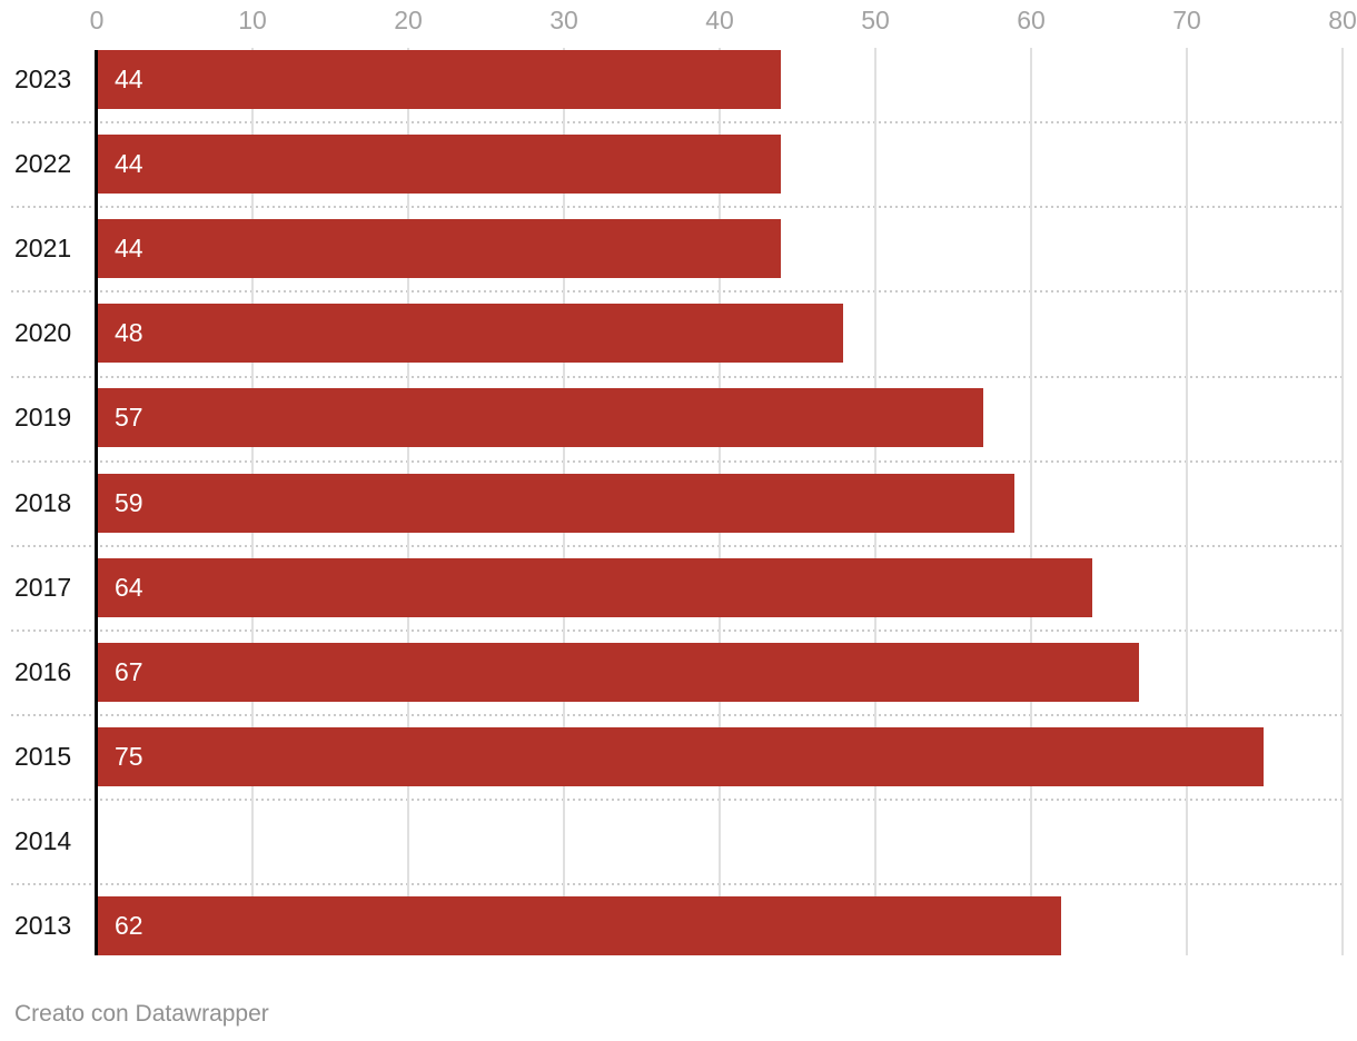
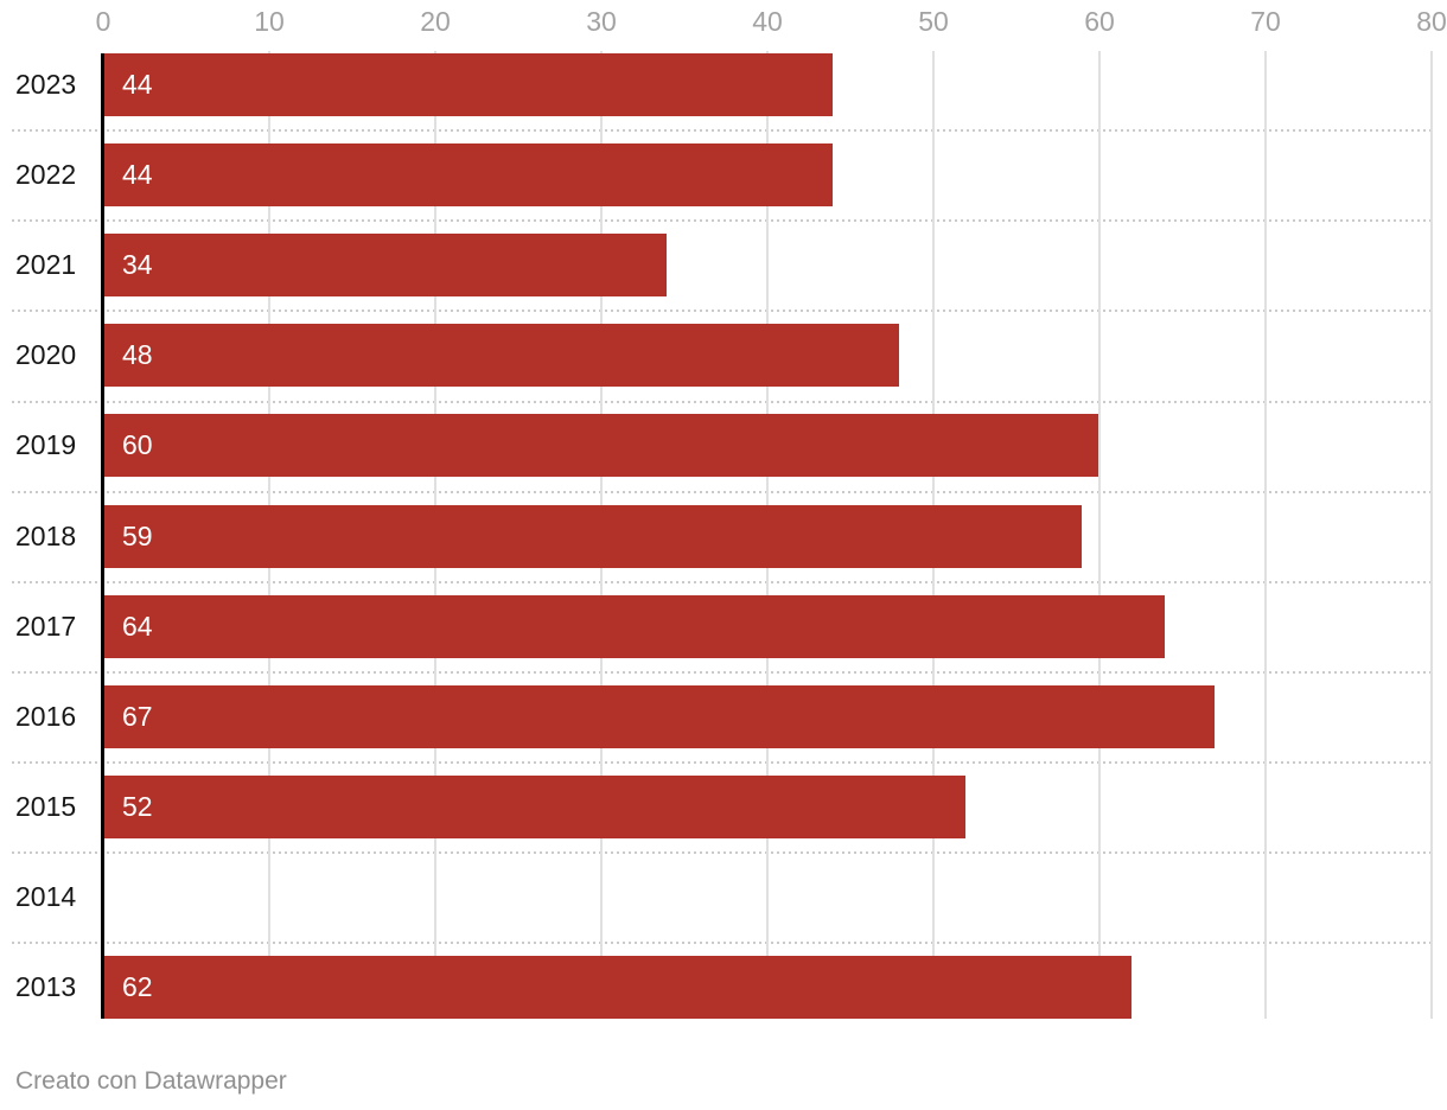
2021: 44 -> 34
2019: 57 -> 60
2015: 75 -> 52
